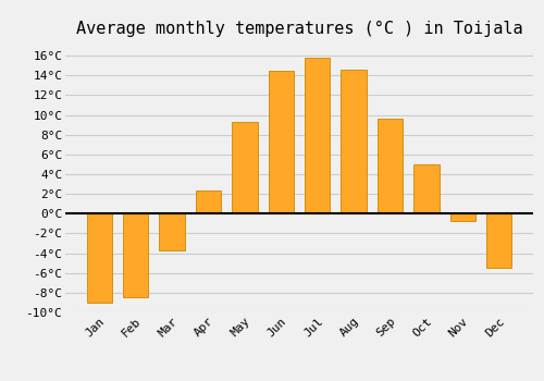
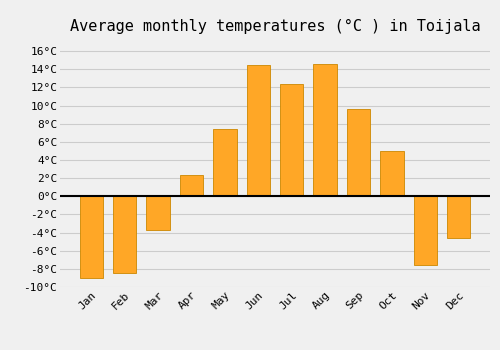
May: 9.3°C -> 7.4°C
Jul: 15.8°C -> 12.4°C
Nov: -0.7°C -> -7.6°C
Dec: -5.5°C -> -4.6°C
